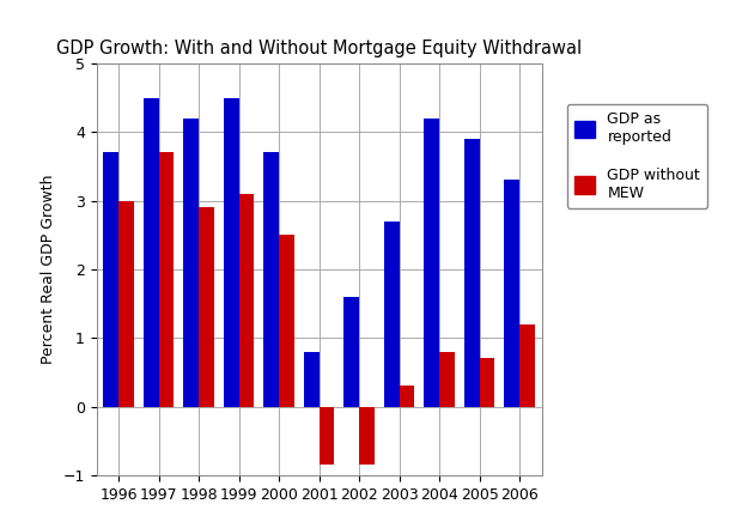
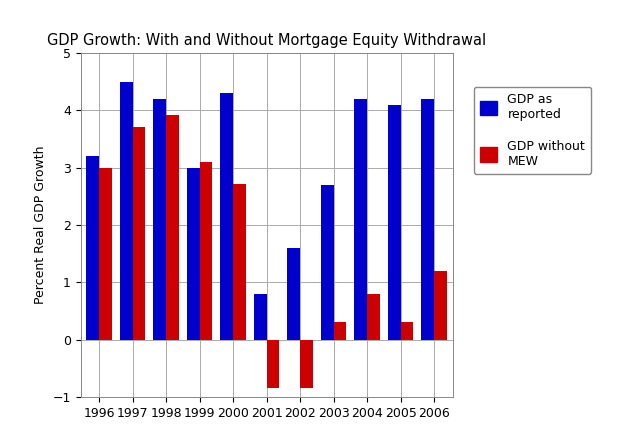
GDP as reported/1996: 3.7 -> 3.2
GDP without MEW/1998: 2.90 -> 3.92
GDP as reported/1999: 4.5 -> 3.0
GDP as reported/2000: 3.7 -> 4.3
GDP without MEW/2000: 2.50 -> 2.72
GDP as reported/2005: 3.9 -> 4.1
GDP without MEW/2005: 0.70 -> 0.30
GDP as reported/2006: 3.3 -> 4.2
